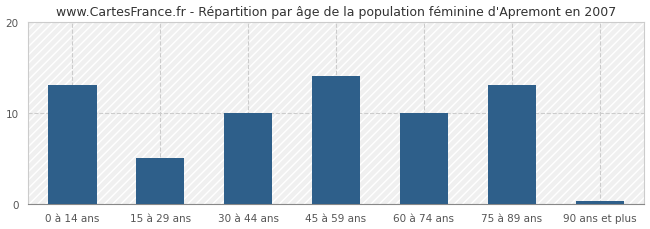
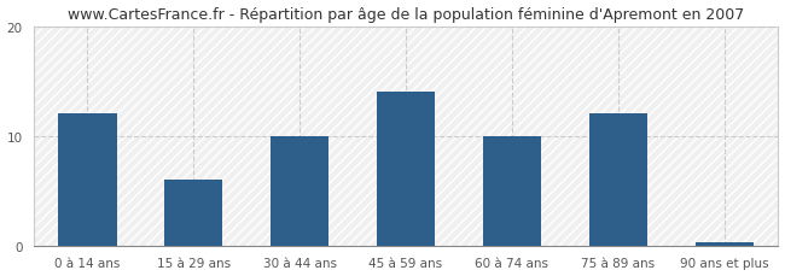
0 à 14 ans: 13.0 -> 12.0
15 à 29 ans: 5.0 -> 6.0
75 à 89 ans: 13.0 -> 12.0
